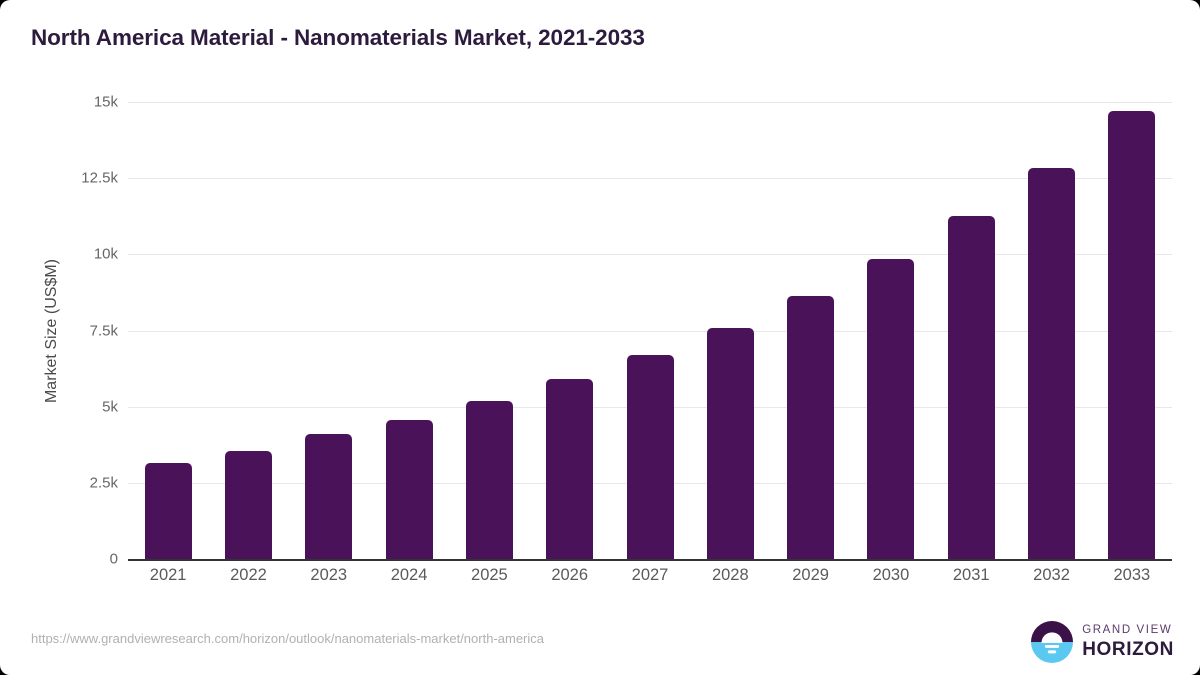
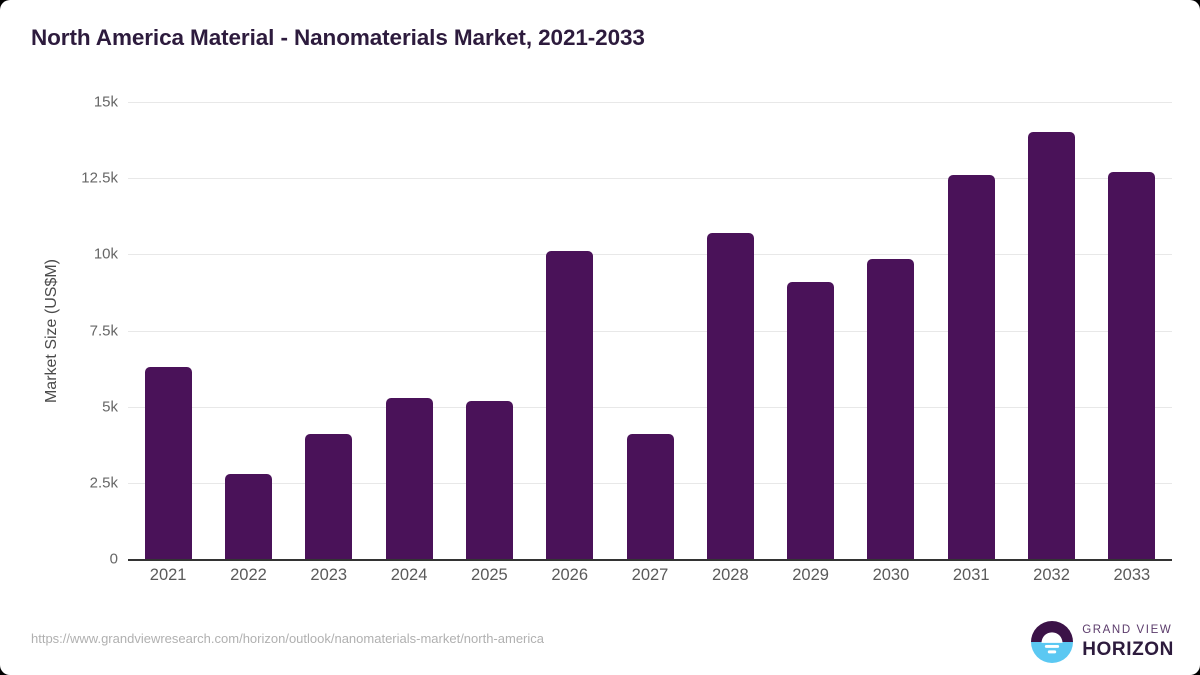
2021: 3.2k -> 6.3k
2022: 3.6k -> 2.8k
2024: 4.6k -> 5.3k
2026: 5.9k -> 10.1k
2027: 6.7k -> 4.1k
2028: 7.6k -> 10.7k
2029: 8.6k -> 9.1k
2031: 11.2k -> 12.6k
2032: 12.8k -> 14.0k
2033: 14.7k -> 12.7k
